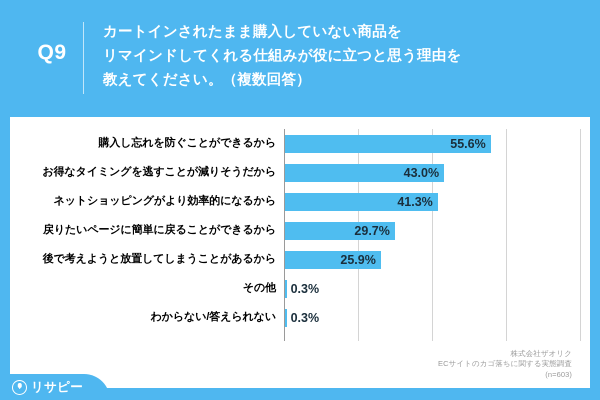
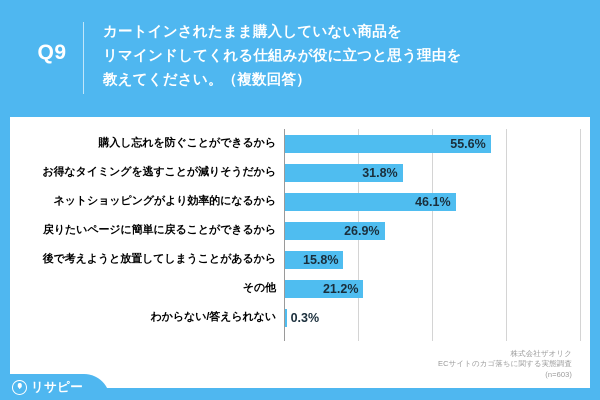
お得なタイミングを逃すことが減りそうだから: 43.0% -> 31.8%
ネットショッピングがより効率的になるから: 41.3% -> 46.1%
戻りたいページに簡単に戻ることができるから: 29.7% -> 26.9%
後で考えようと放置してしまうことがあるから: 25.9% -> 15.8%
その他: 0.3% -> 21.2%
